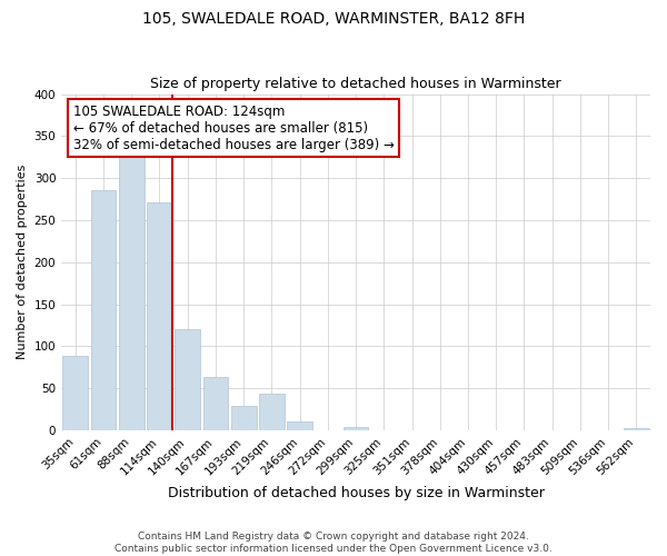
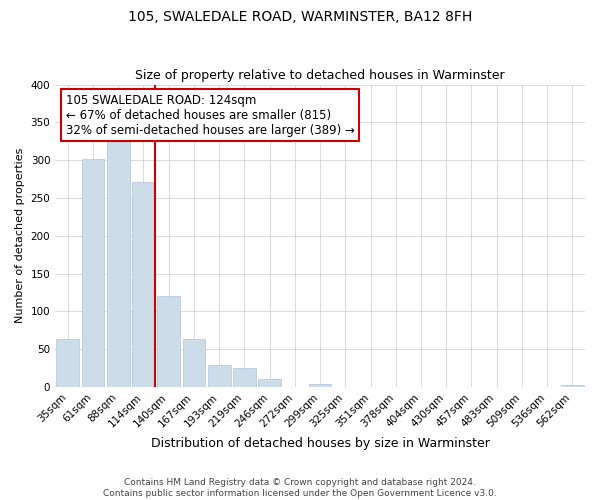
35sqm: 88 -> 63
61sqm: 286 -> 302
219sqm: 44 -> 25
